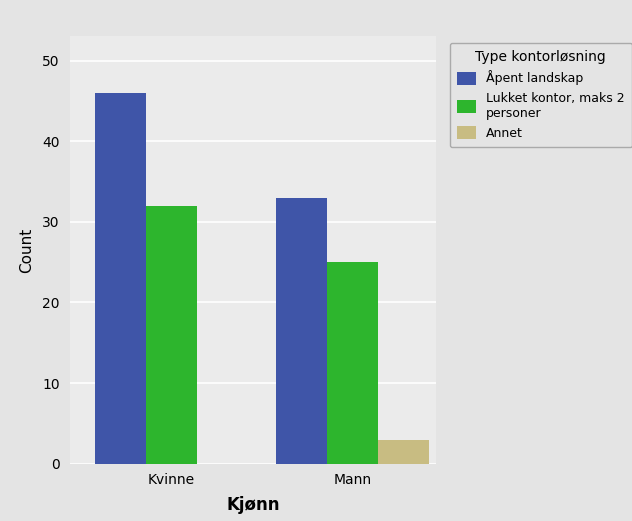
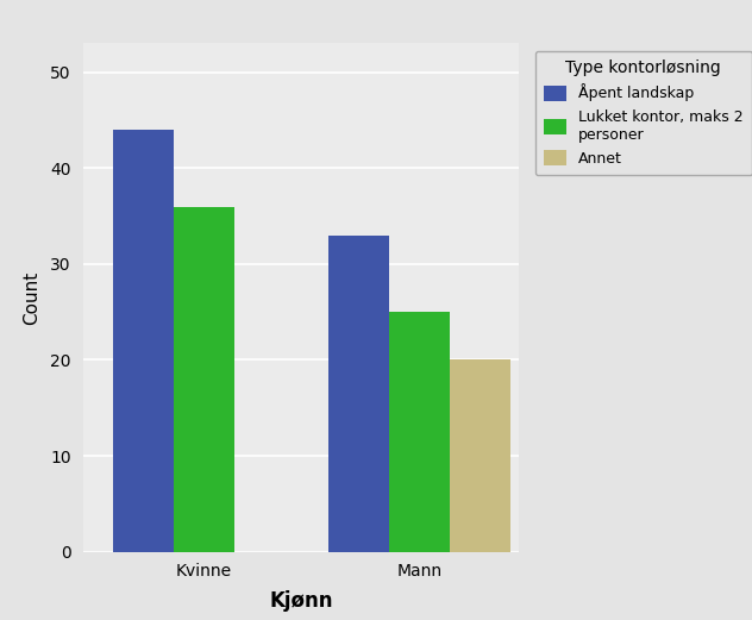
Åpent landskap/Kvinne: 46 -> 44
Lukket kontor, maks 2 personer/Kvinne: 32 -> 36
Annet/Mann: 3 -> 20
